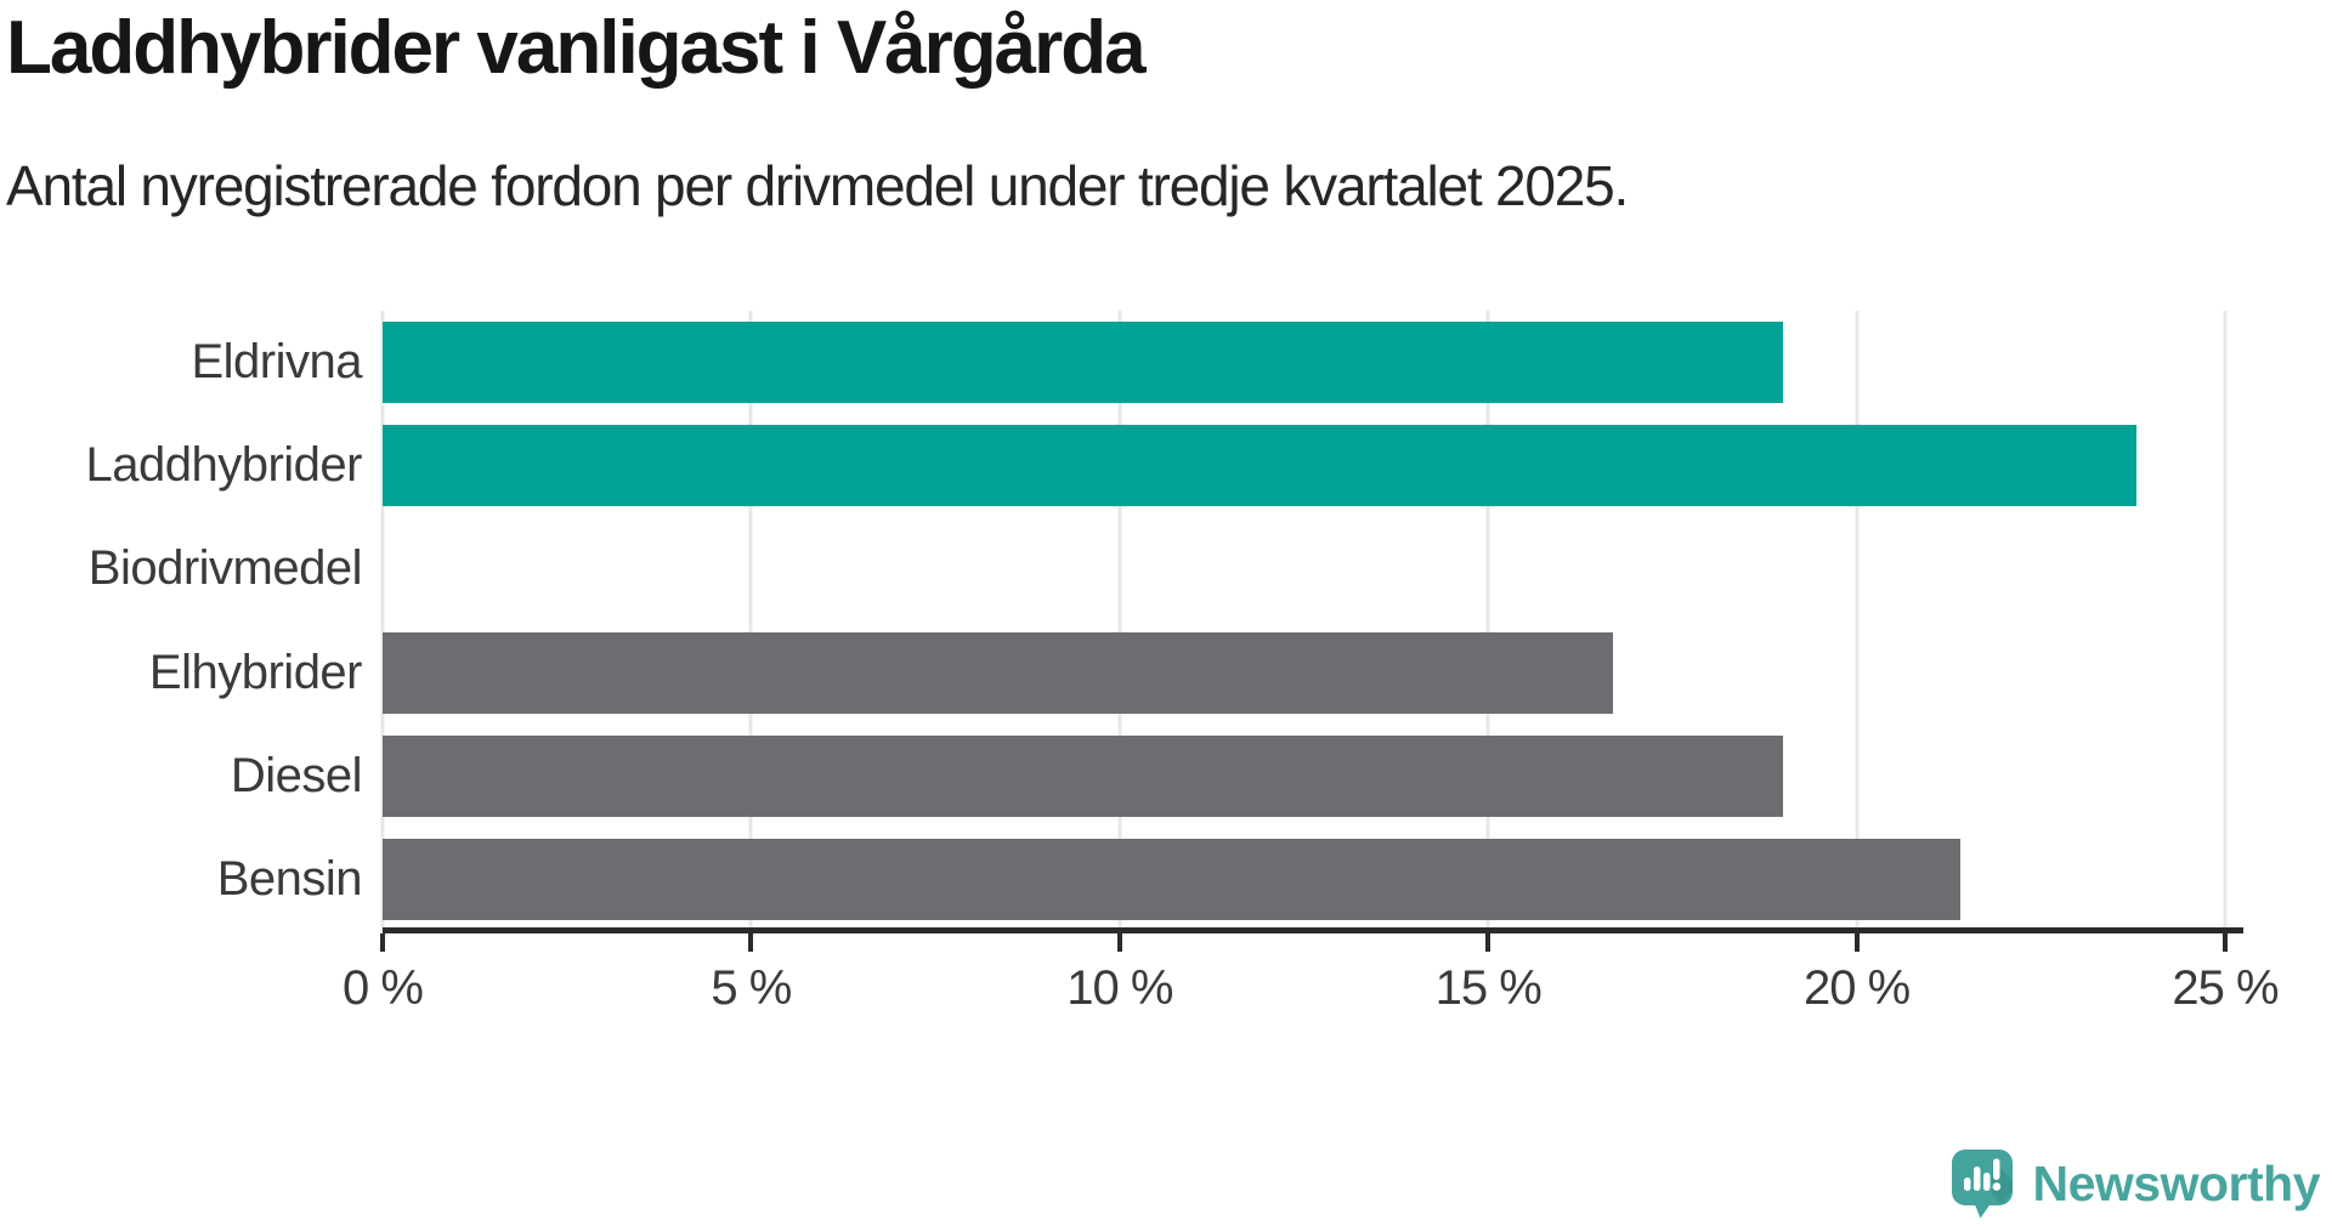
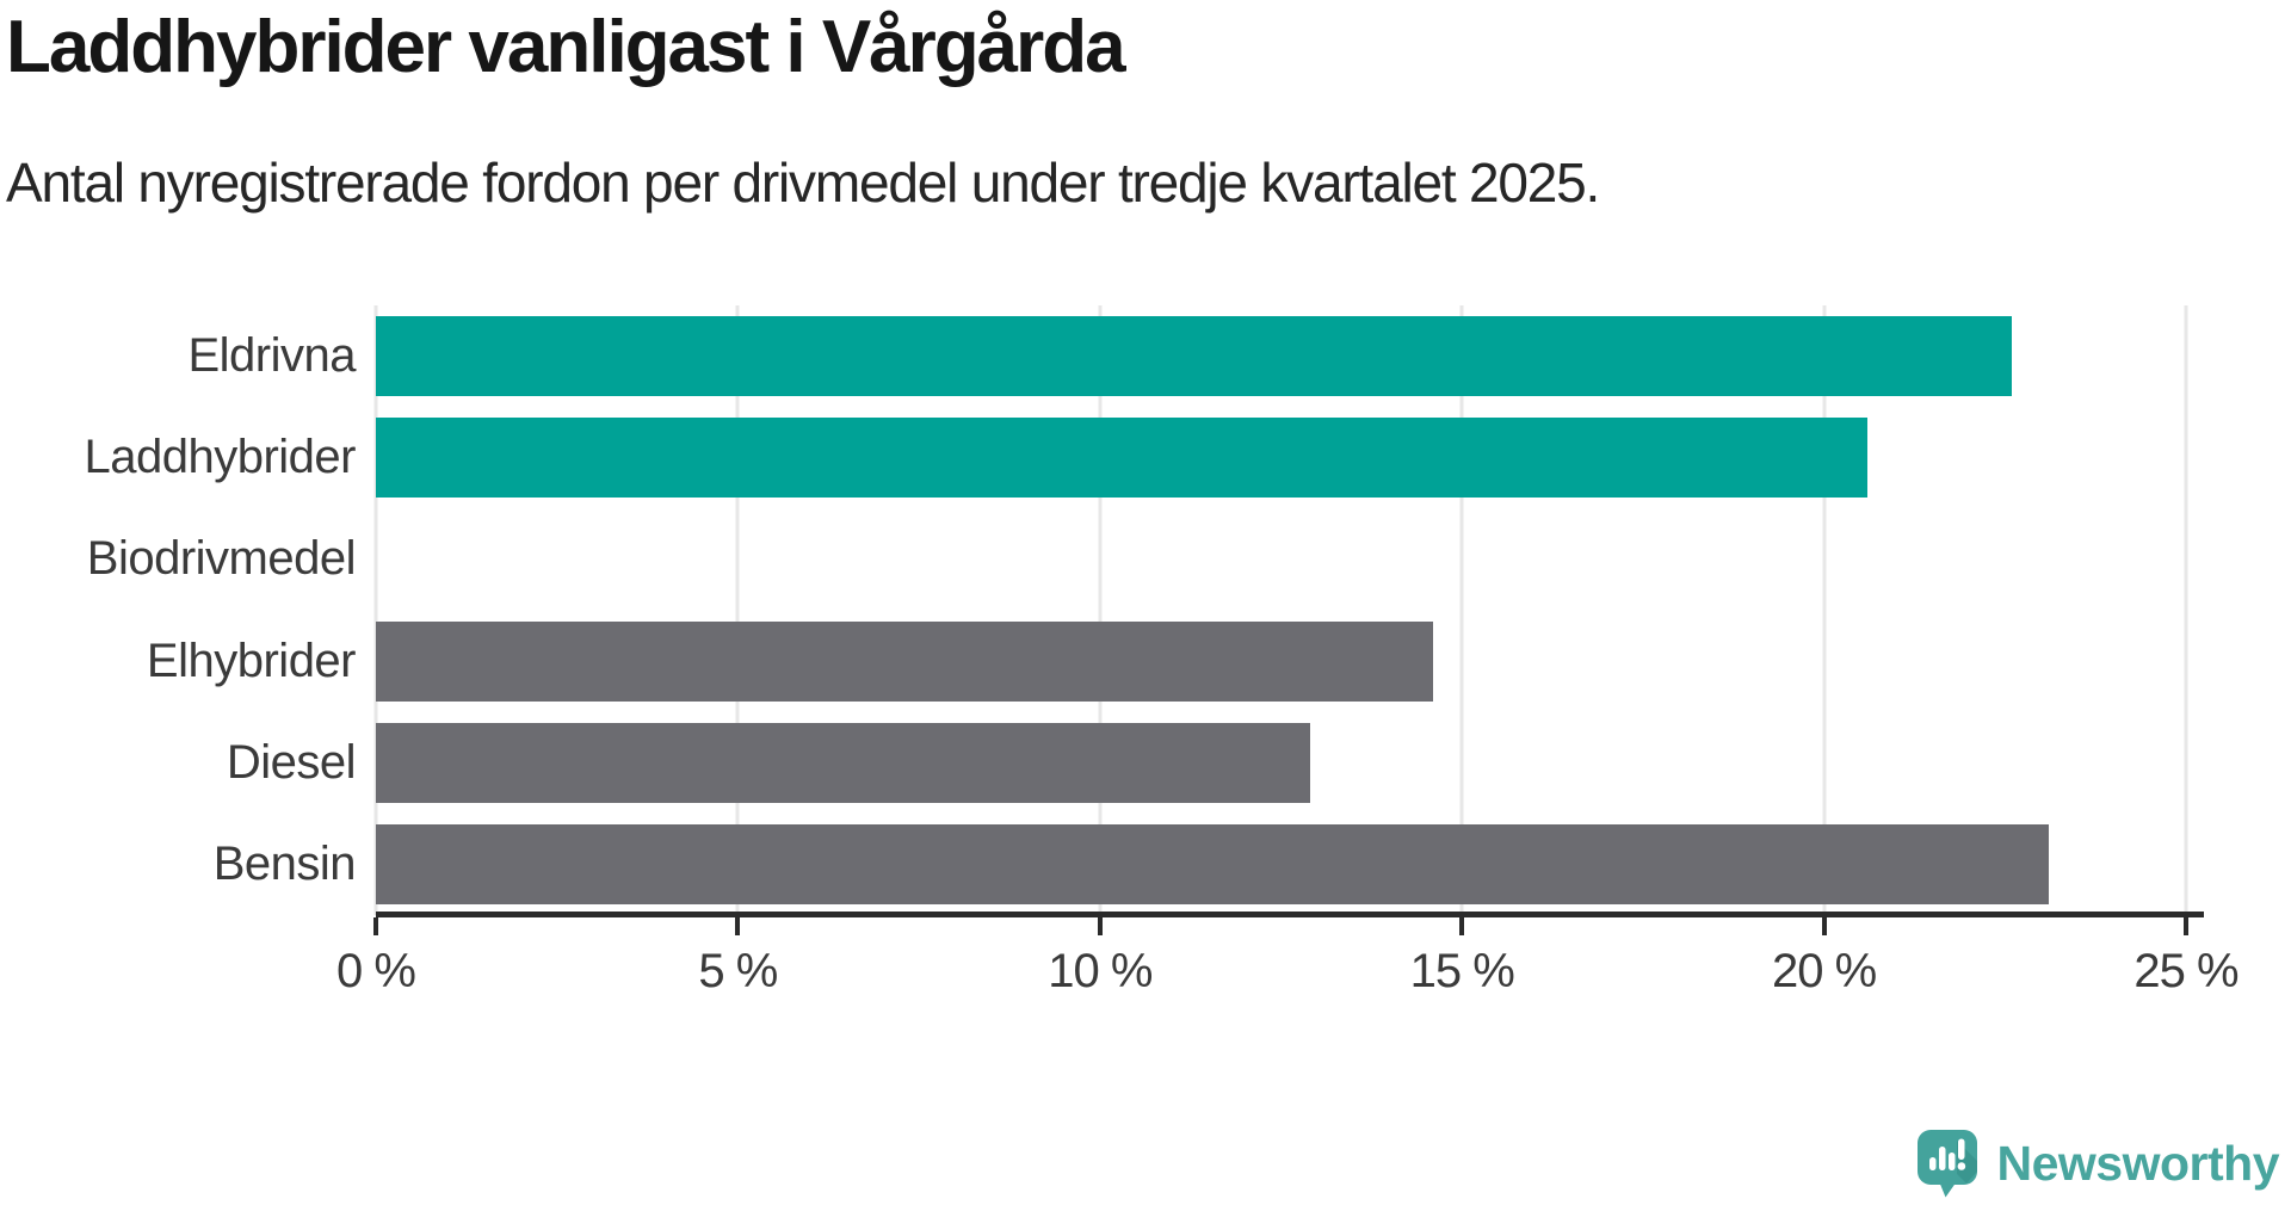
Eldrivna: 19.0% -> 22.6%
Laddhybrider: 23.8% -> 20.6%
Elhybrider: 16.7% -> 14.6%
Diesel: 19.0% -> 12.9%
Bensin: 21.4% -> 23.1%
